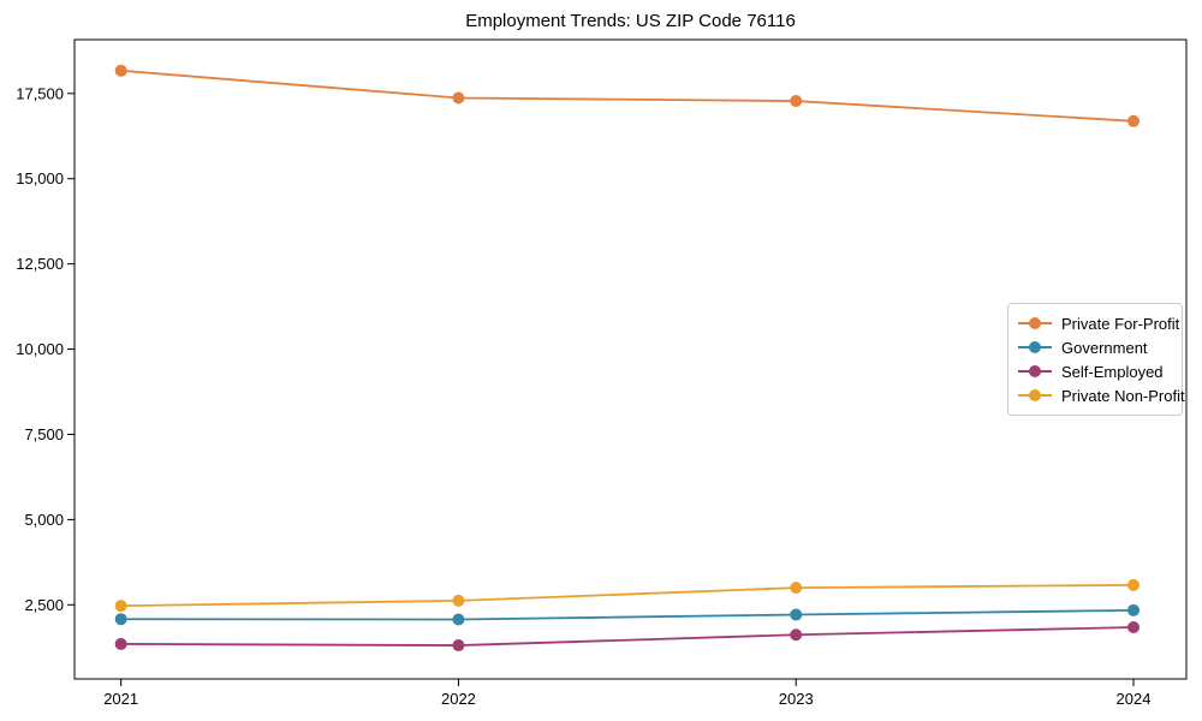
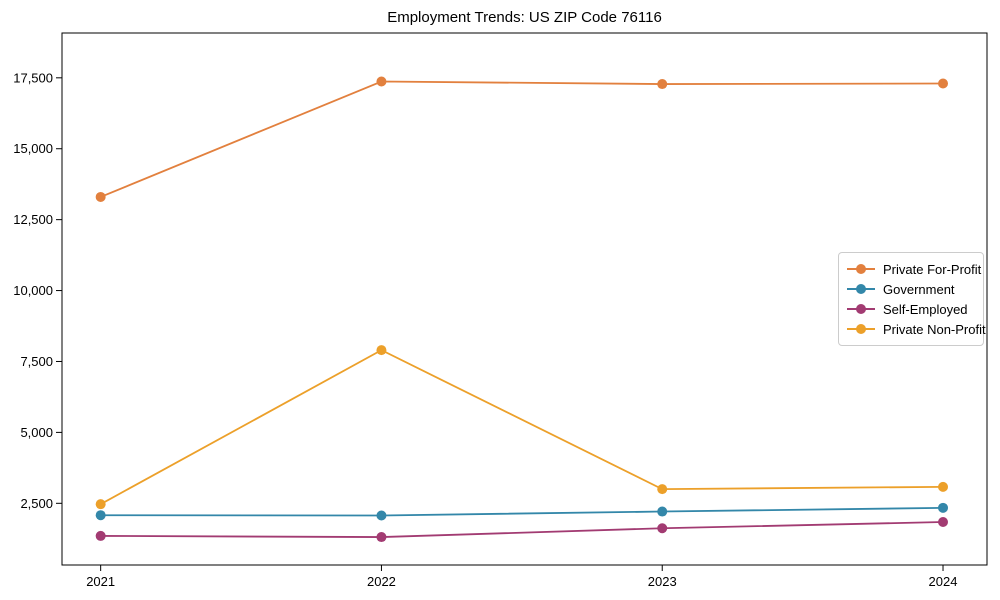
Private For-Profit/2021: 18200 -> 13300
Private Non-Profit/2022: 2600 -> 7900
Private For-Profit/2024: 16700 -> 17300
